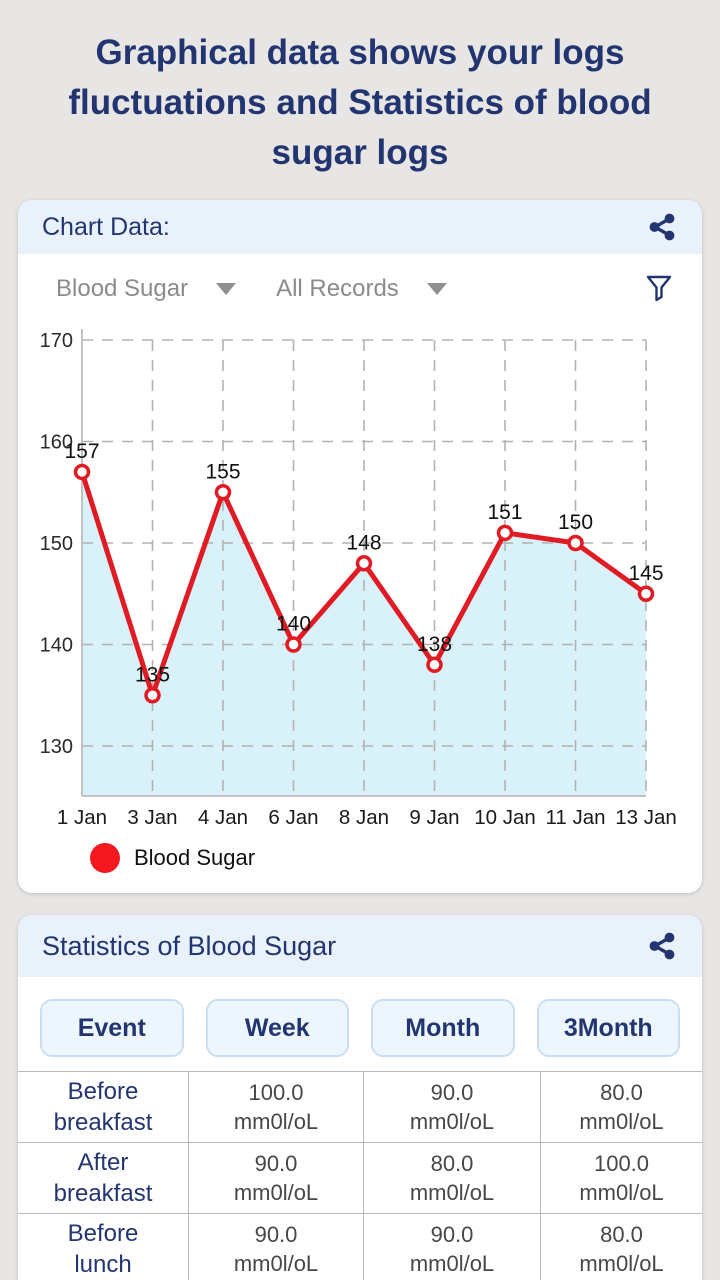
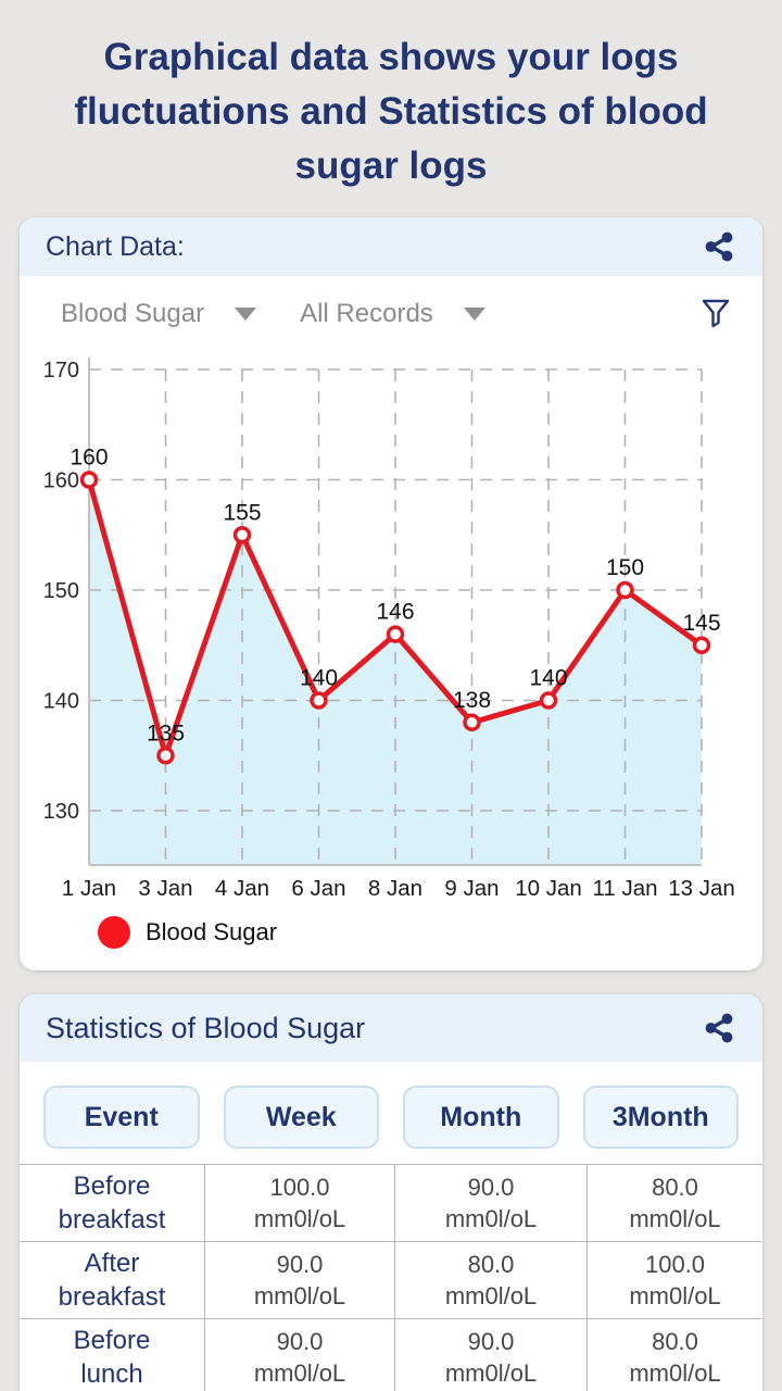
1 Jan: 157 -> 160
8 Jan: 148 -> 146
10 Jan: 151 -> 140
